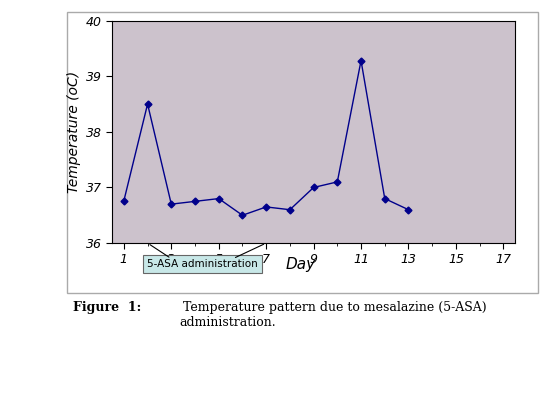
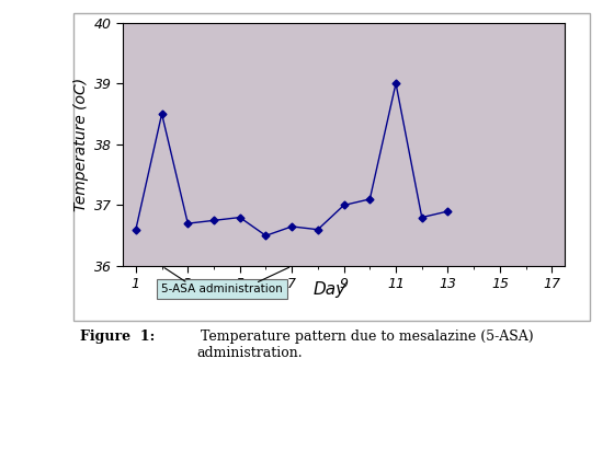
1: 36.76 -> 36.60
11: 39.28 -> 39.00
13: 36.60 -> 36.90
